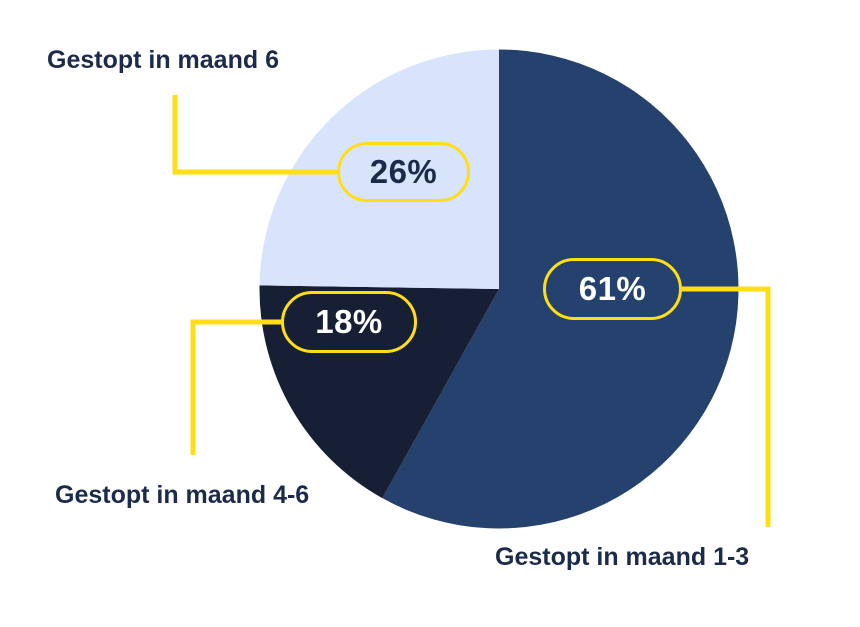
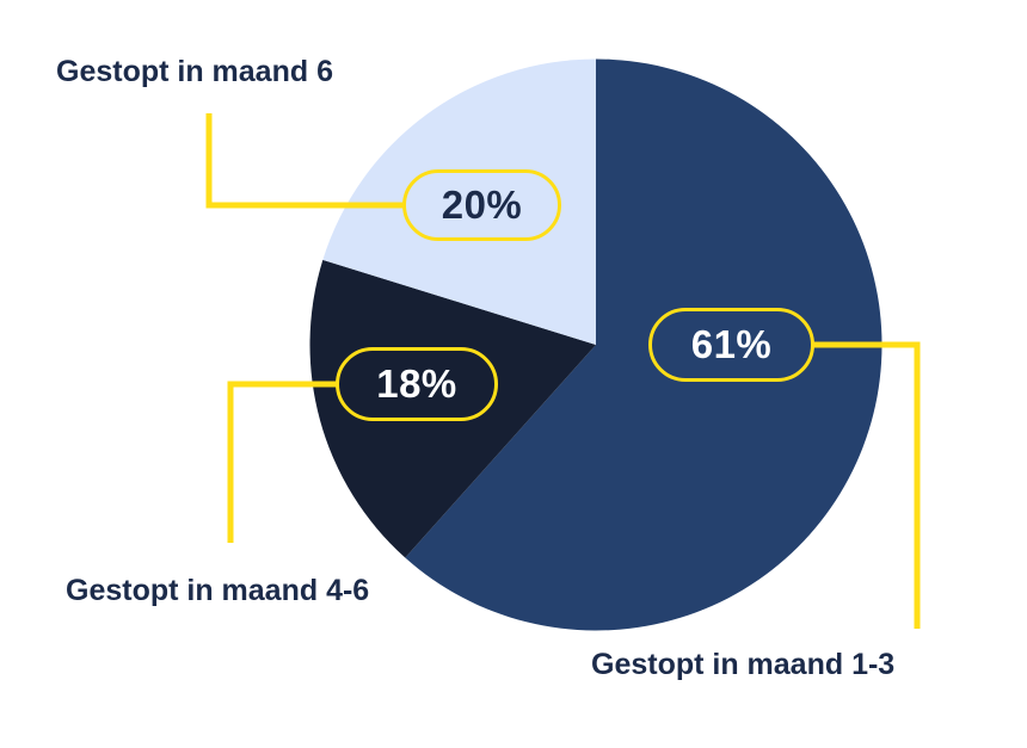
Gestopt in maand 6: 26% -> 20%
